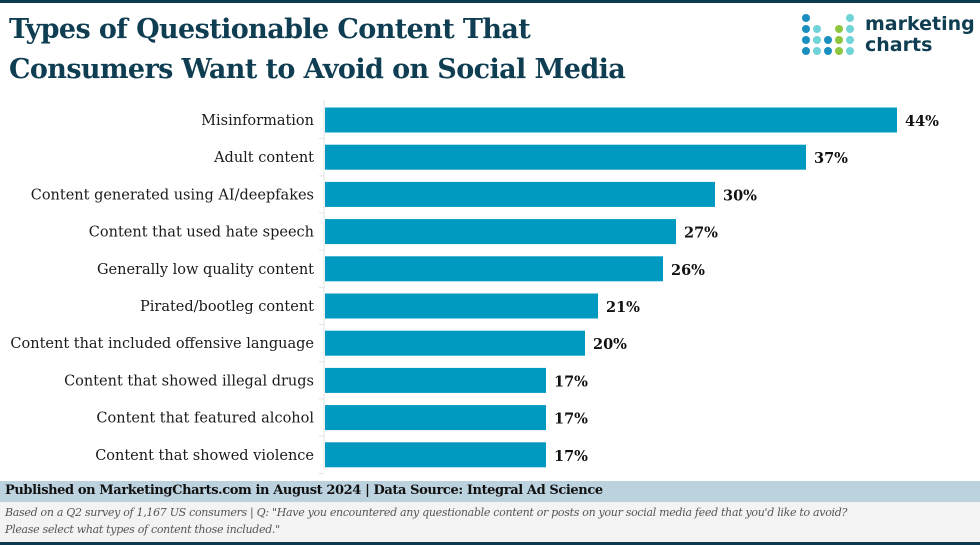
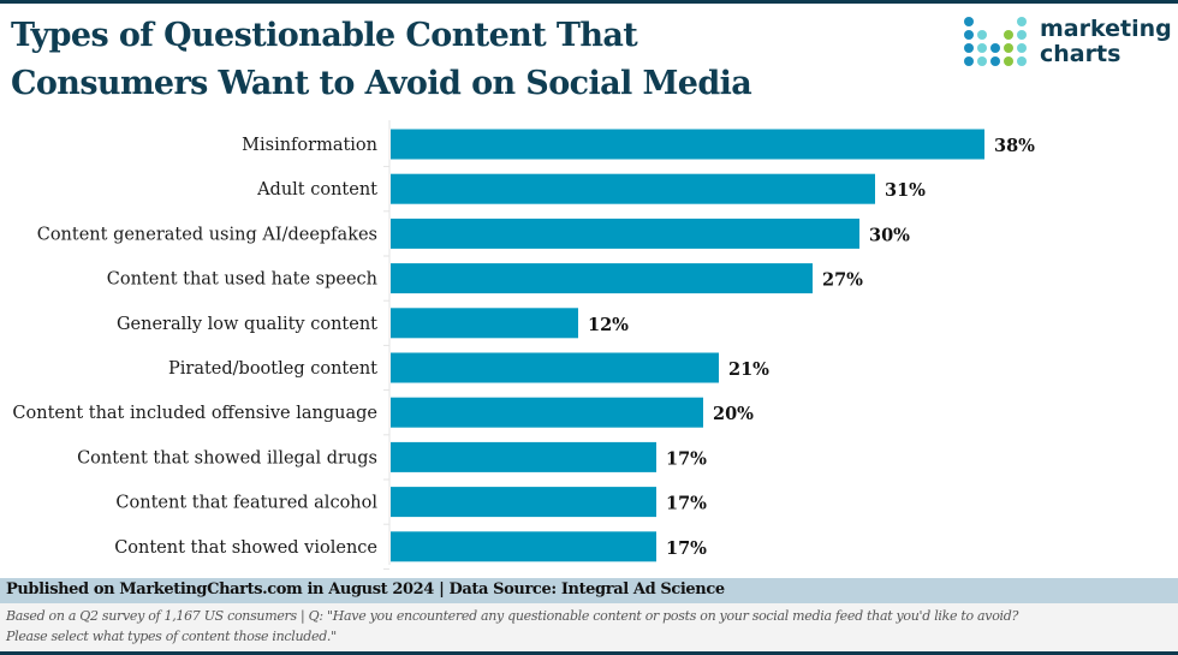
Misinformation: 44% -> 38%
Adult content: 37% -> 31%
Generally low quality content: 26% -> 12%
